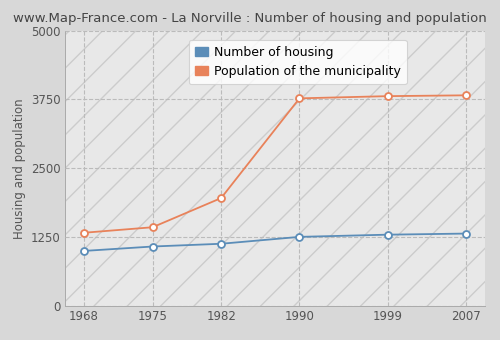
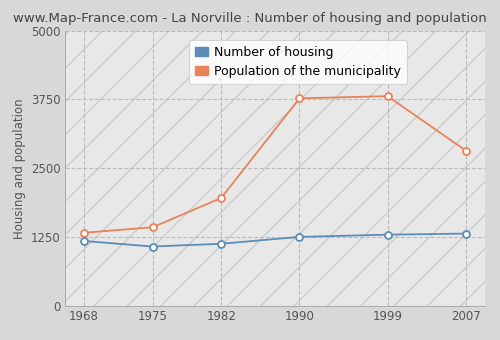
Number of housing/1968: 1000 -> 1180
Population of the municipality/2007: 3820 -> 2820
